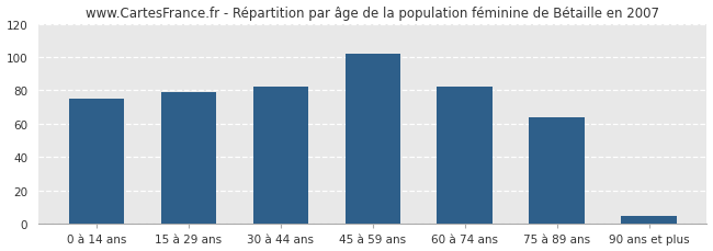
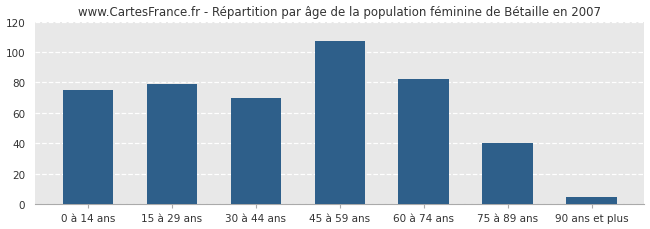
30 à 44 ans: 82 -> 70
45 à 59 ans: 102 -> 107
75 à 89 ans: 64 -> 40
